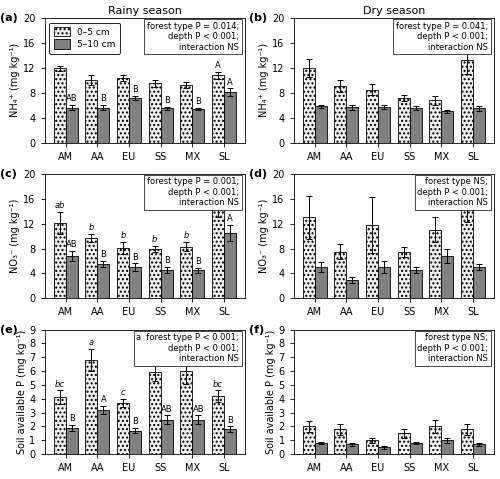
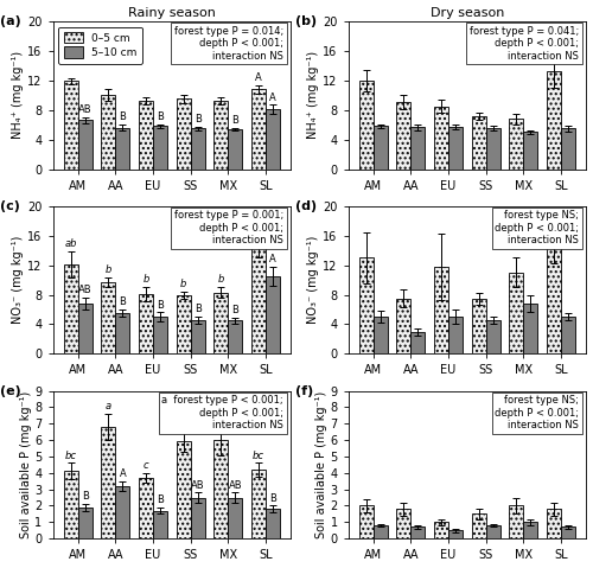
Rainy season/5–10 cm/AM: 5.6 -> 6.6
Rainy season/0–5 cm/EU: 10.4 -> 9.3
Rainy season/5–10 cm/EU: 7.2 -> 5.8
